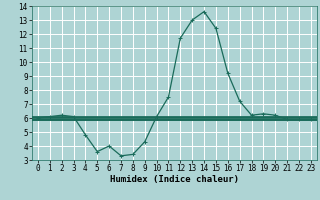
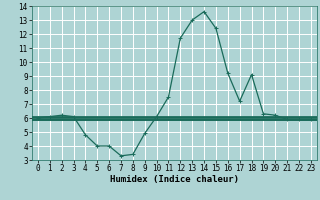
5: 3.6 -> 4.0
9: 4.3 -> 4.9
18: 6.2 -> 9.1
